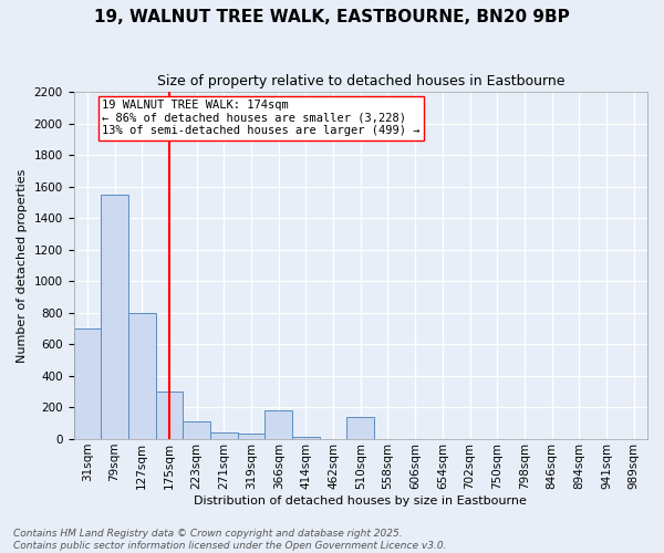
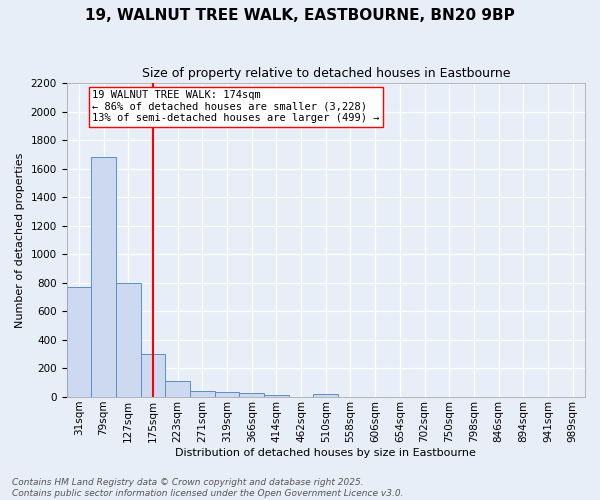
31sqm: 700 -> 770
79sqm: 1550 -> 1680
366sqm: 180 -> 20
510sqm: 140 -> 20
